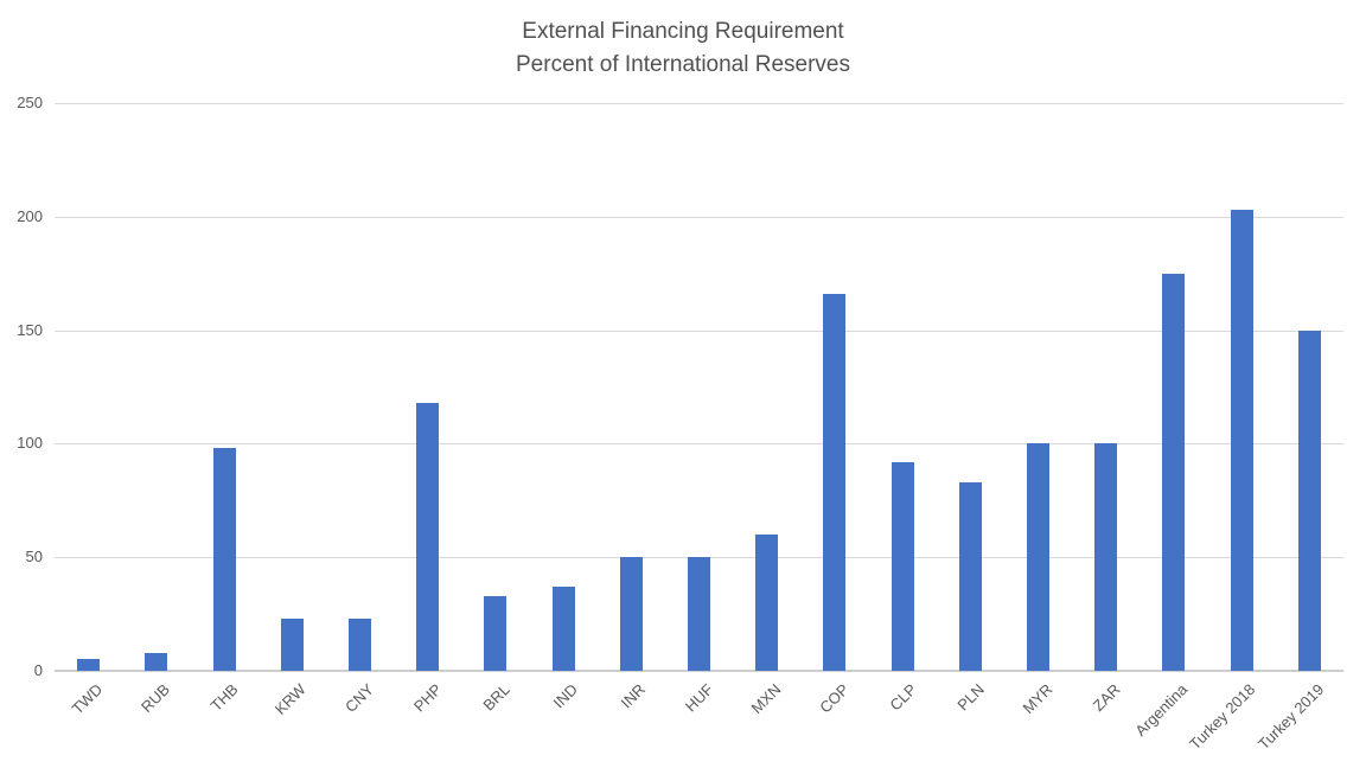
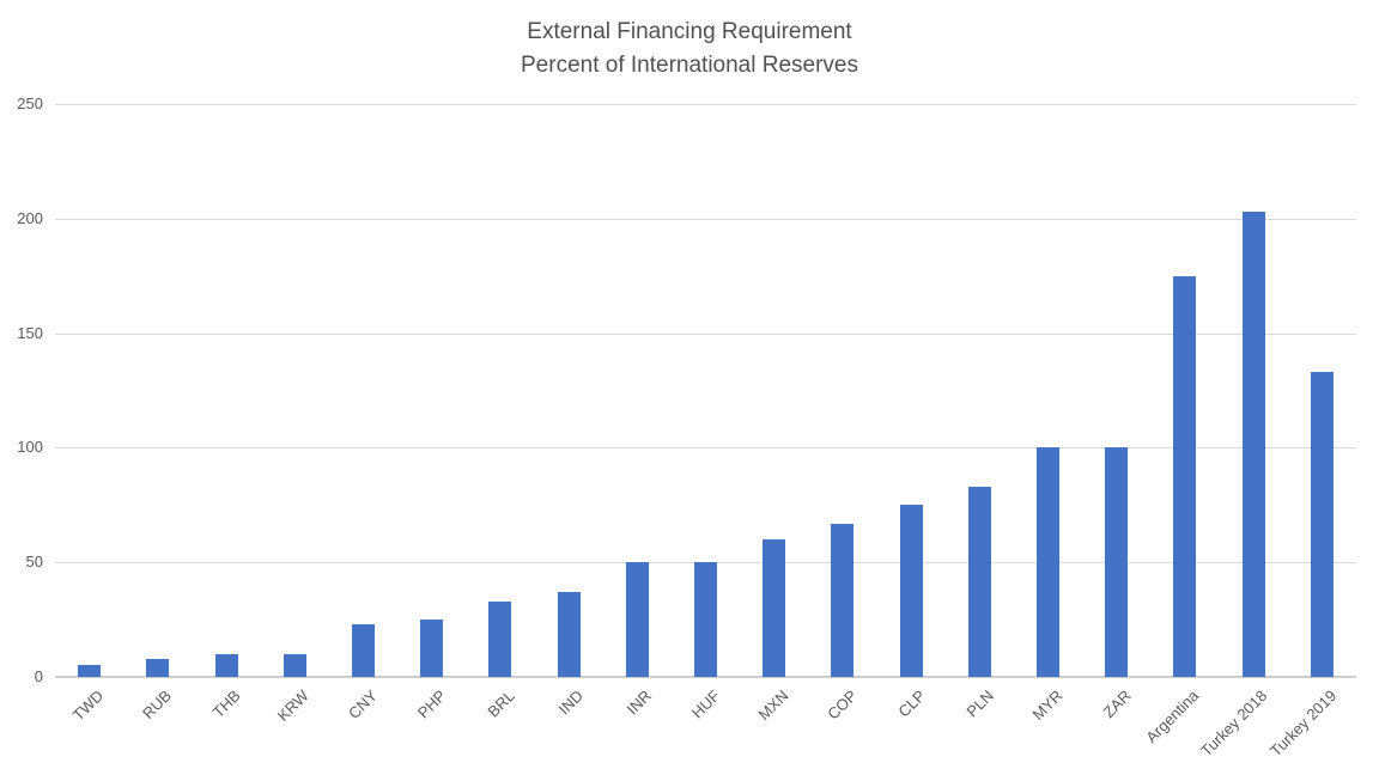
THB: 98 -> 10
KRW: 23 -> 10
PHP: 118 -> 25
COP: 166 -> 67
CLP: 92 -> 75
Turkey 2019: 150 -> 133
